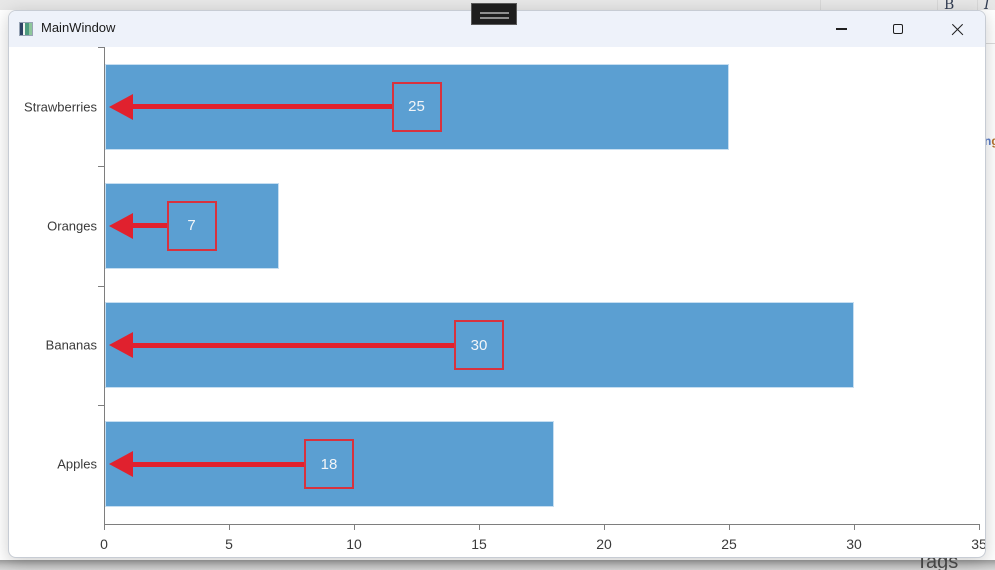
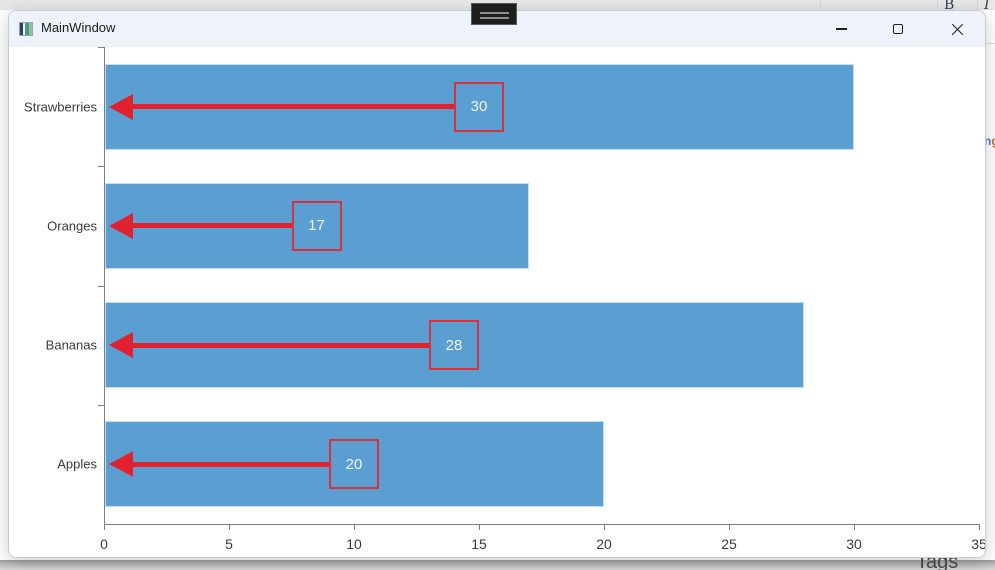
Strawberries: 25 -> 30
Oranges: 7 -> 17
Bananas: 30 -> 28
Apples: 18 -> 20
